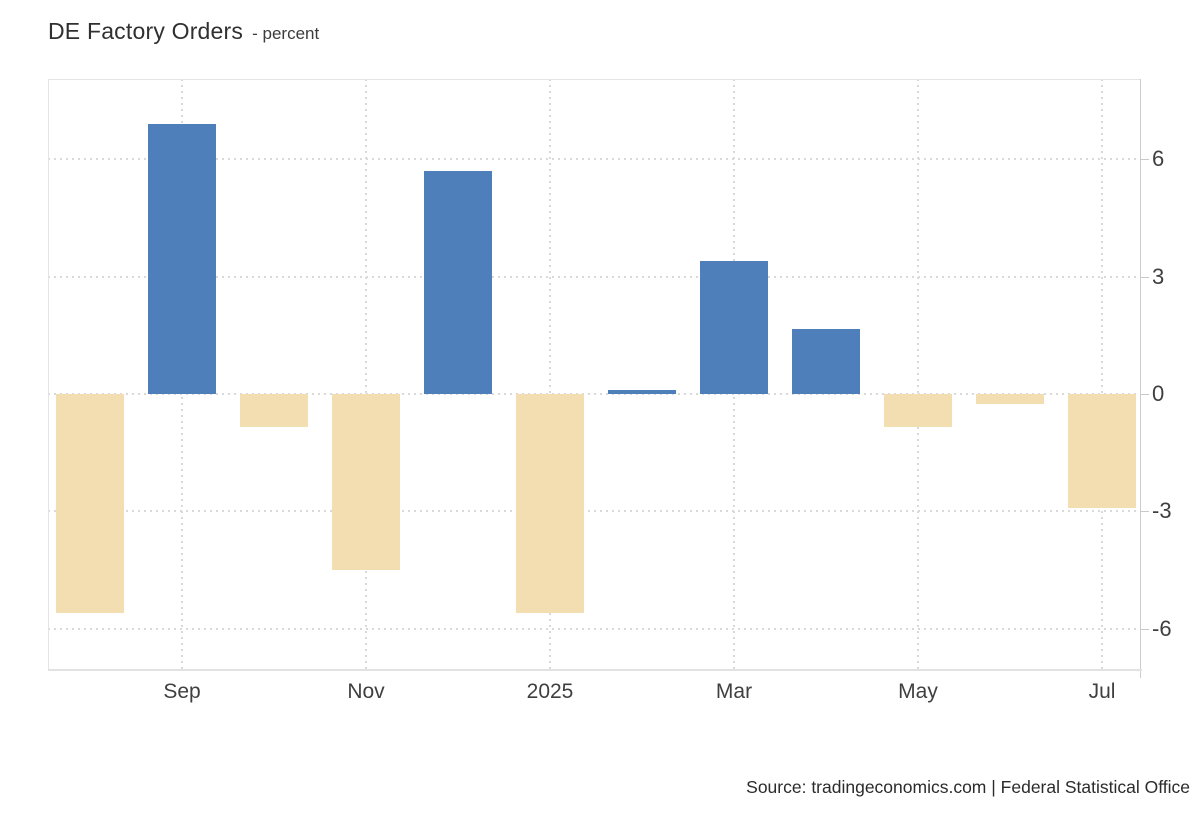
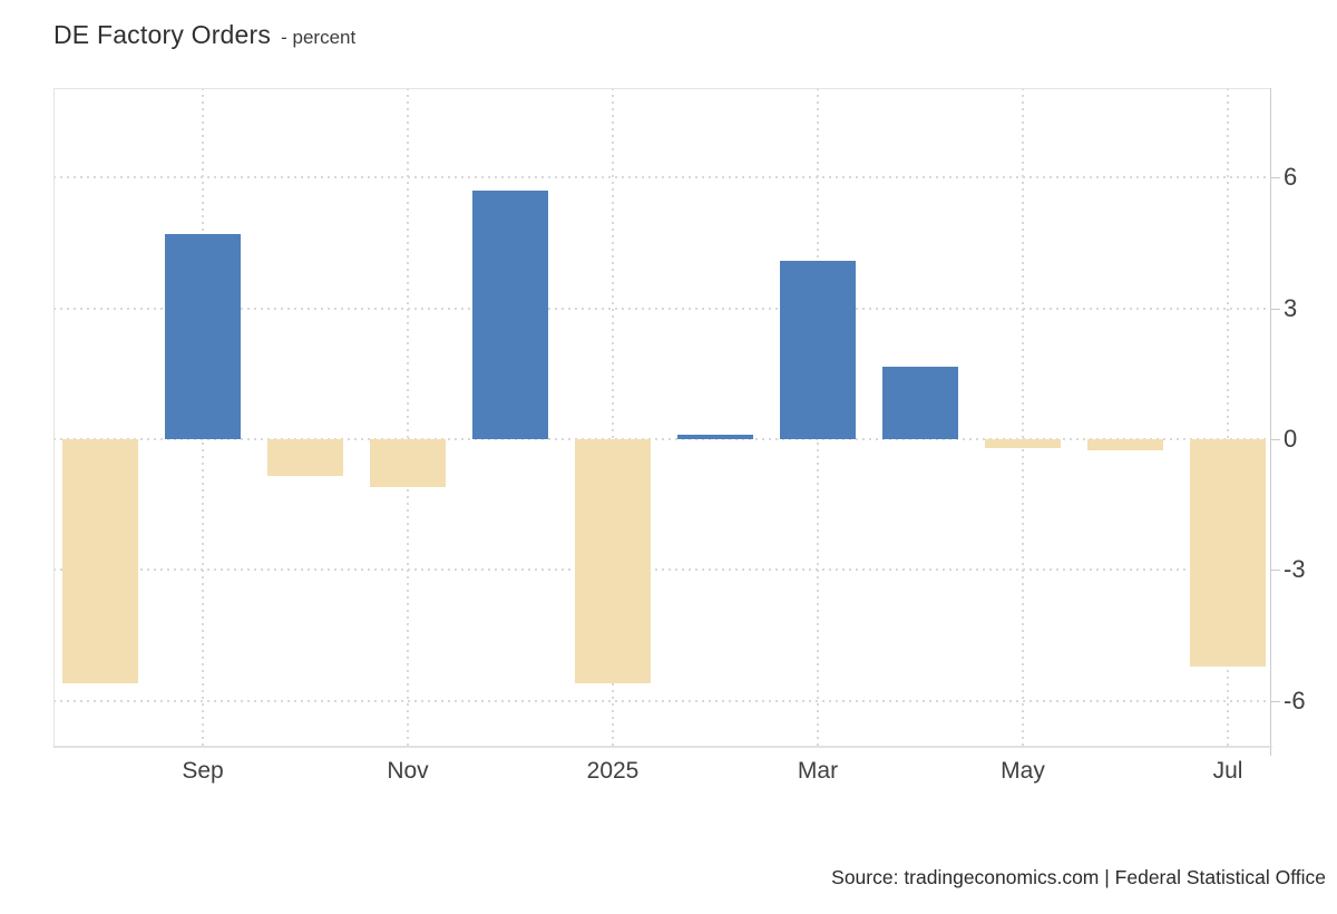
Sep: 6.9 -> 4.7
Nov: -4.5 -> -1.1
Mar: 3.4 -> 4.1
May: -0.8 -> -0.2
Jul: -2.9 -> -5.2
